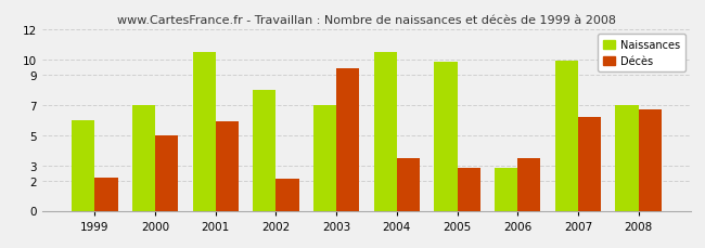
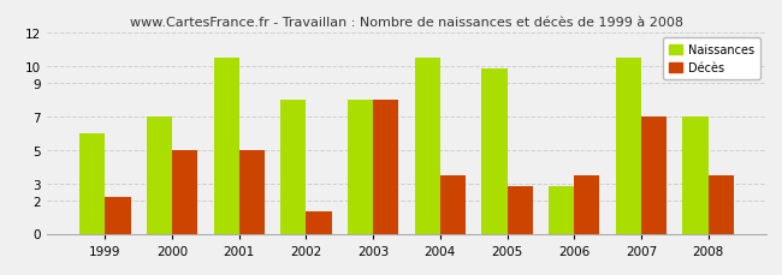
Décès/2001: 5.9 -> 5.0
Décès/2002: 2.1 -> 1.3
Naissances/2003: 7.0 -> 8.0
Décès/2003: 9.4 -> 8.0
Naissances/2007: 9.9 -> 10.5
Décès/2007: 6.2 -> 7.0
Décès/2008: 6.7 -> 3.5
